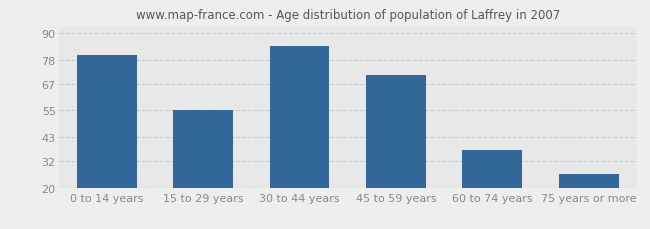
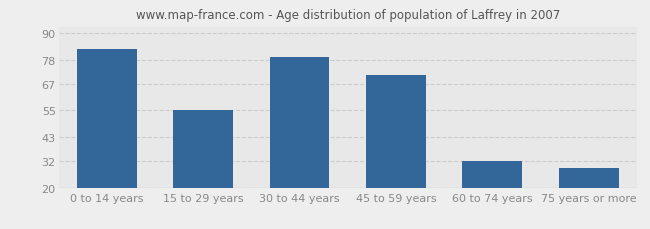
0 to 14 years: 80 -> 83
30 to 44 years: 84 -> 79
60 to 74 years: 37 -> 32
75 years or more: 26 -> 29
